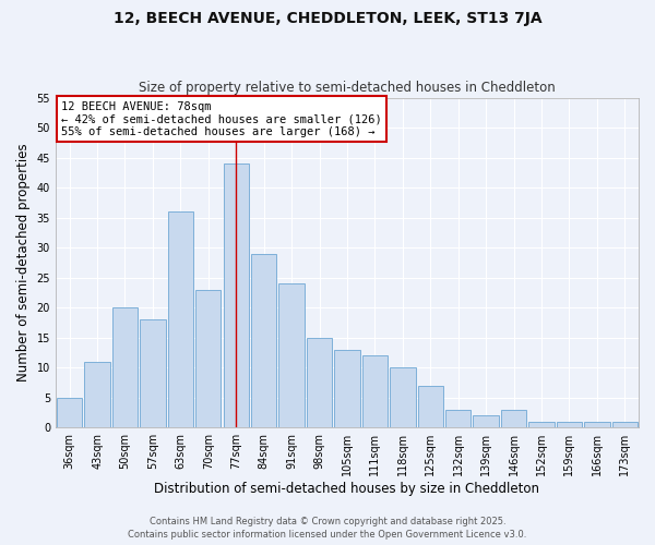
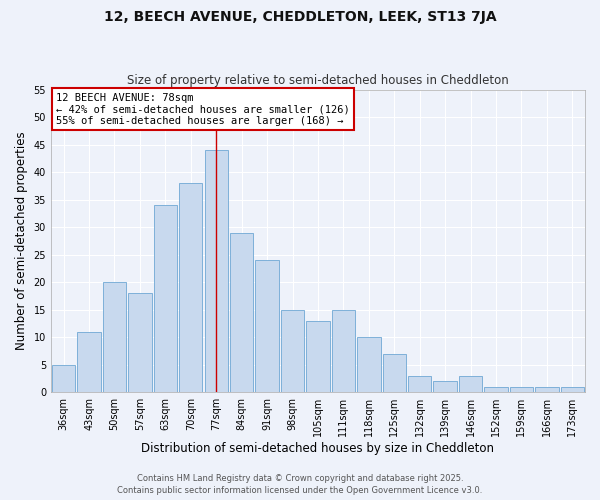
63sqm: 36 -> 34
70sqm: 23 -> 38
111sqm: 12 -> 15
